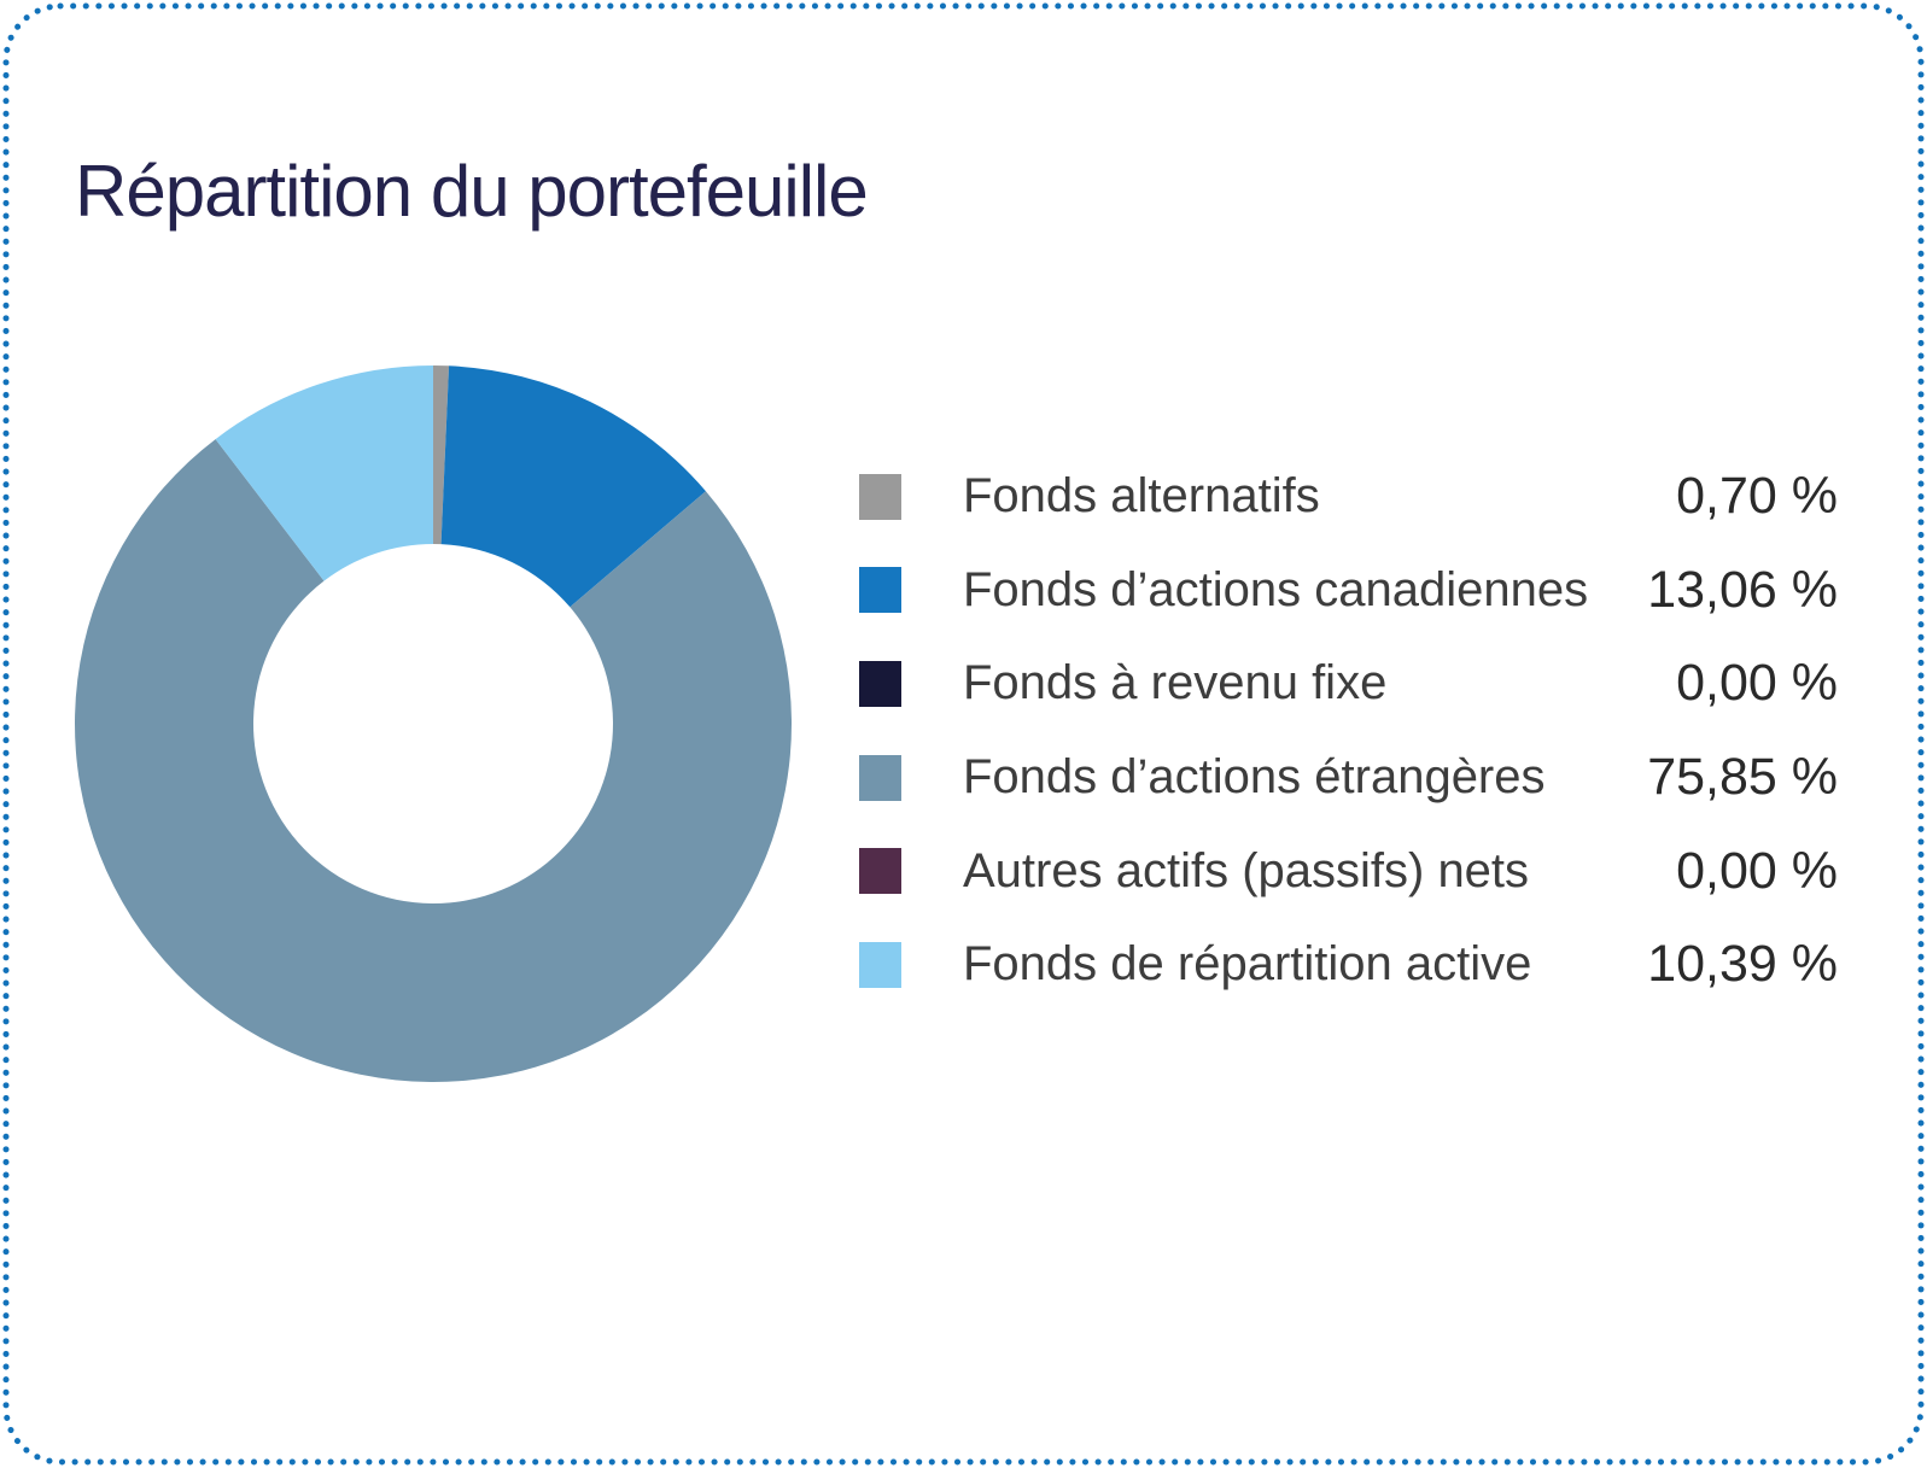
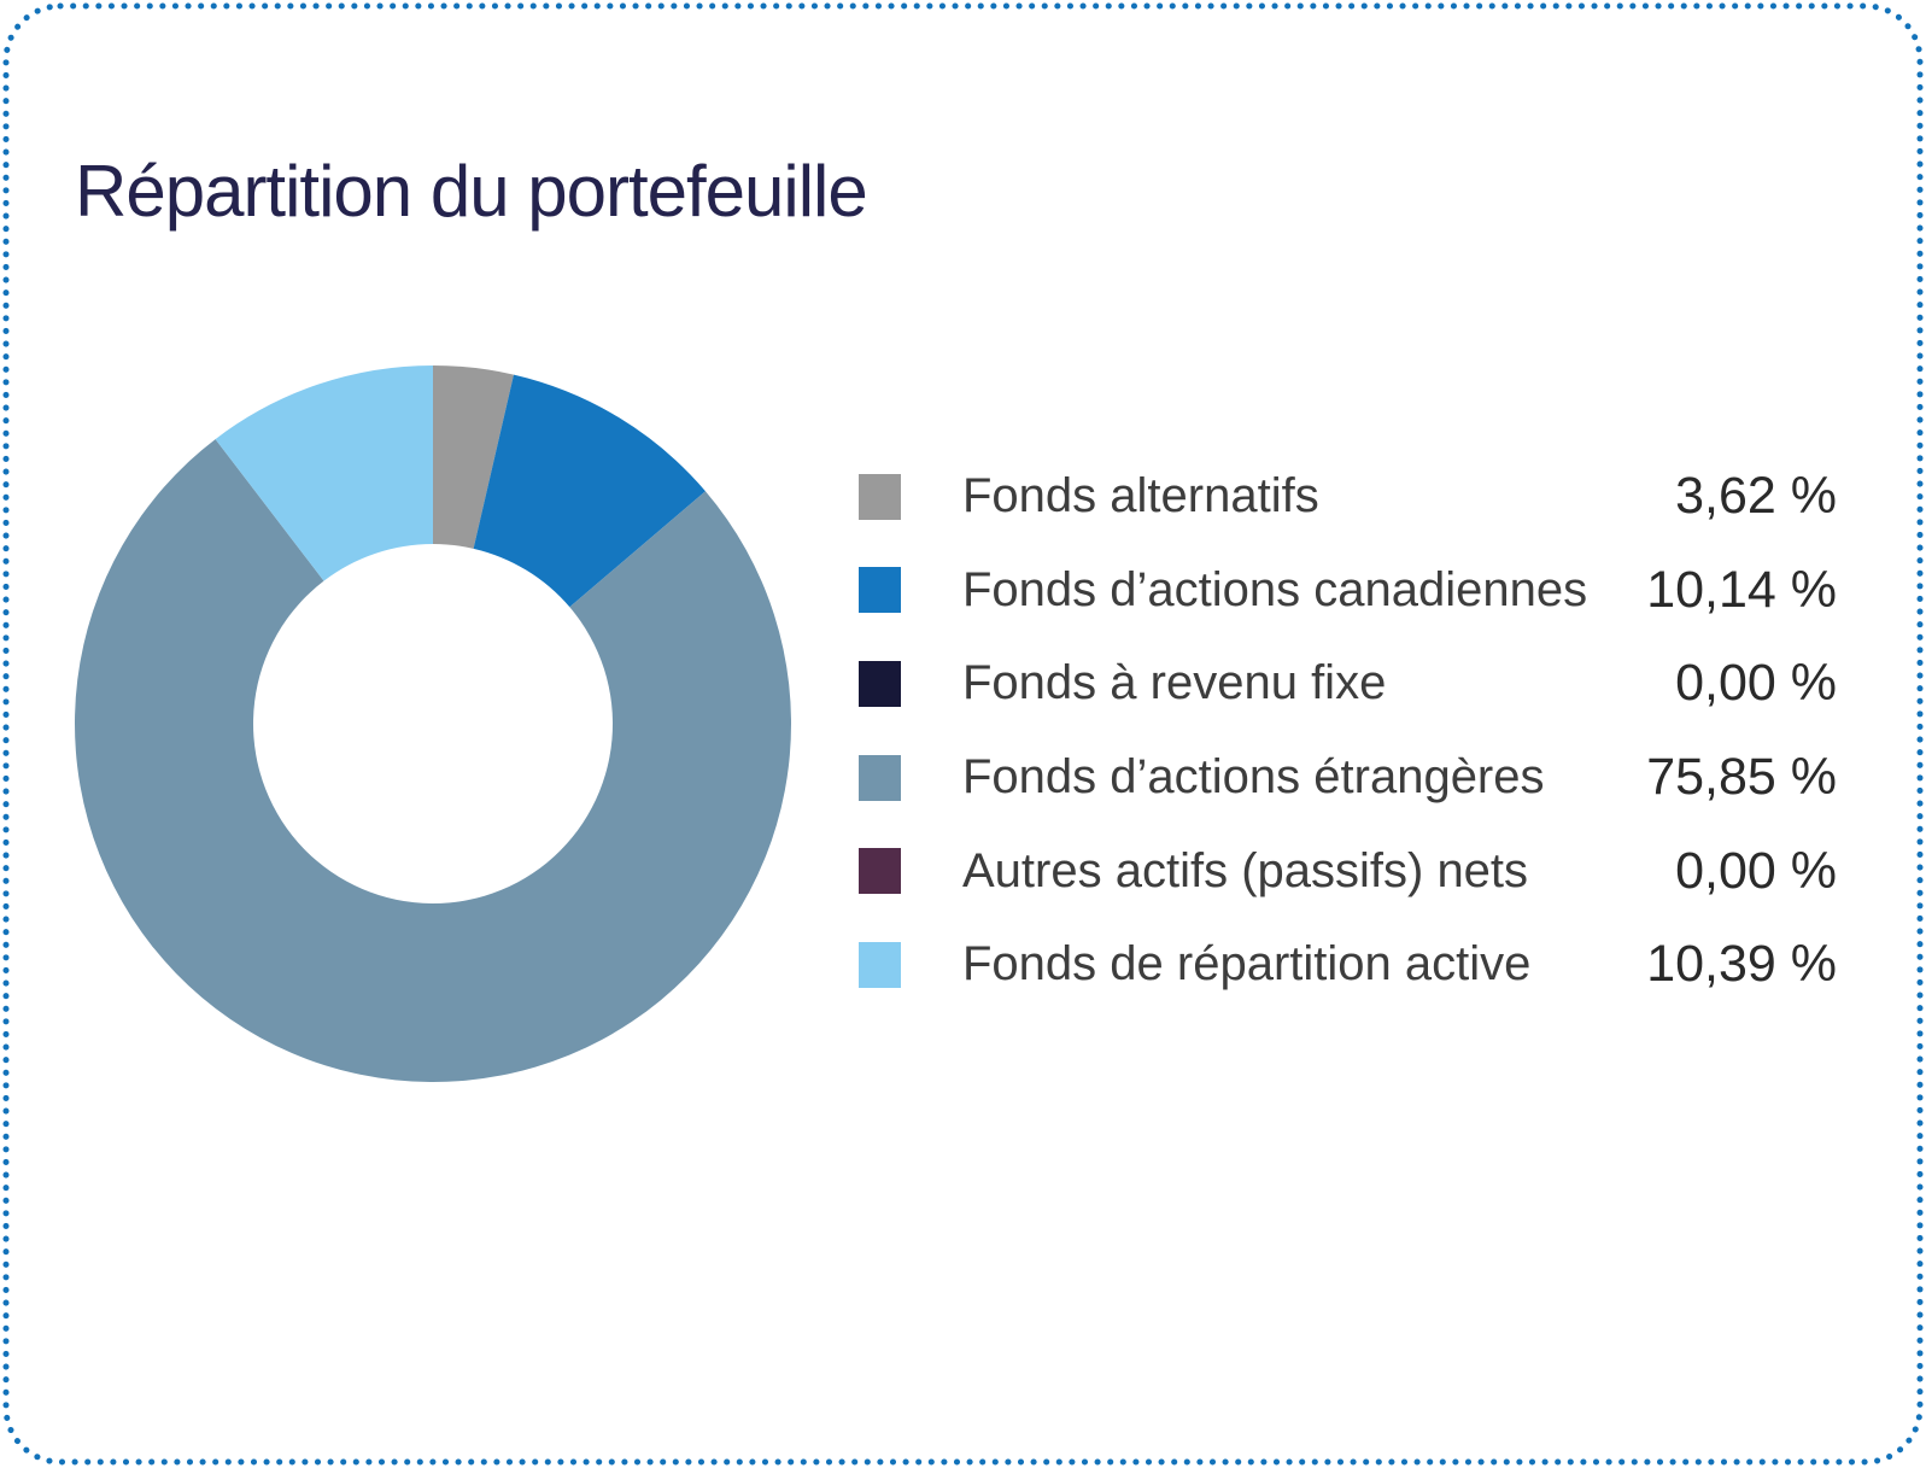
Fonds alternatifs: 0,70 -> 3,62
Fonds d’actions canadiennes: 13,06 -> 10,14
